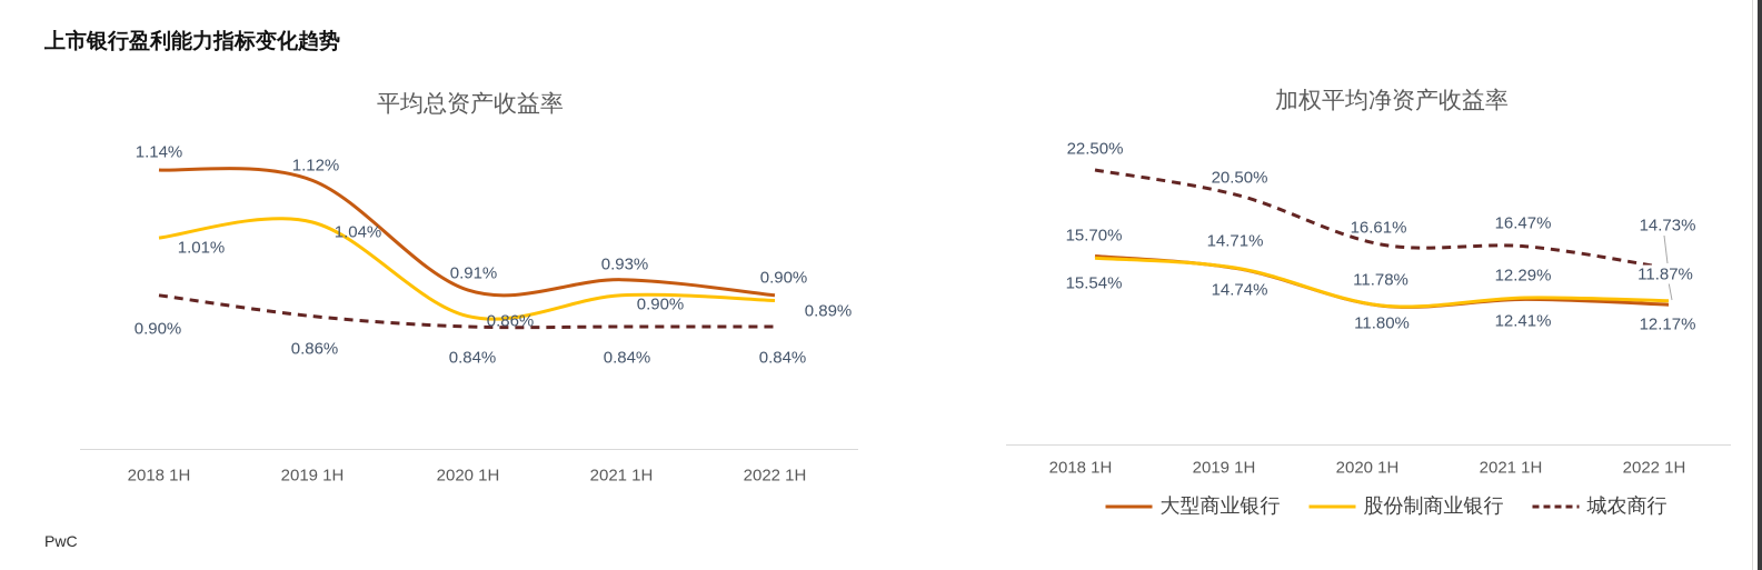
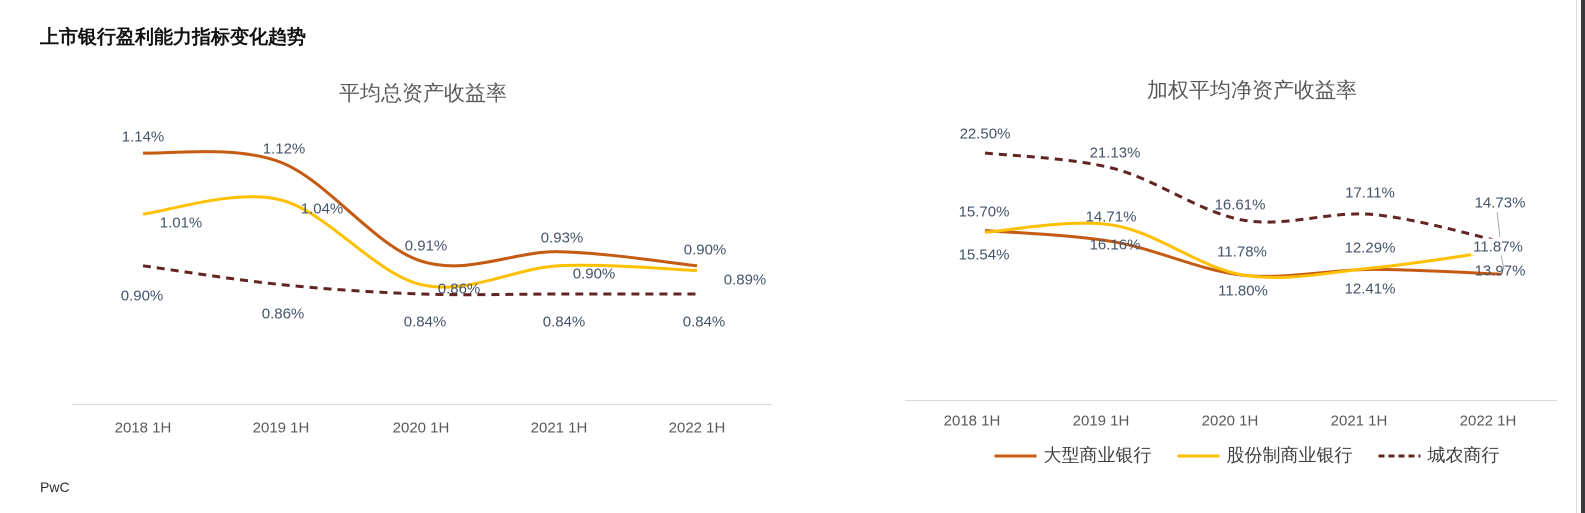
加权平均净资产收益率/股份制商业银行/2019 1H: 14.74% -> 16.16%
加权平均净资产收益率/城农商行/2019 1H: 20.50% -> 21.13%
加权平均净资产收益率/城农商行/2021 1H: 16.47% -> 17.11%
加权平均净资产收益率/股份制商业银行/2022 1H: 12.17% -> 13.97%
